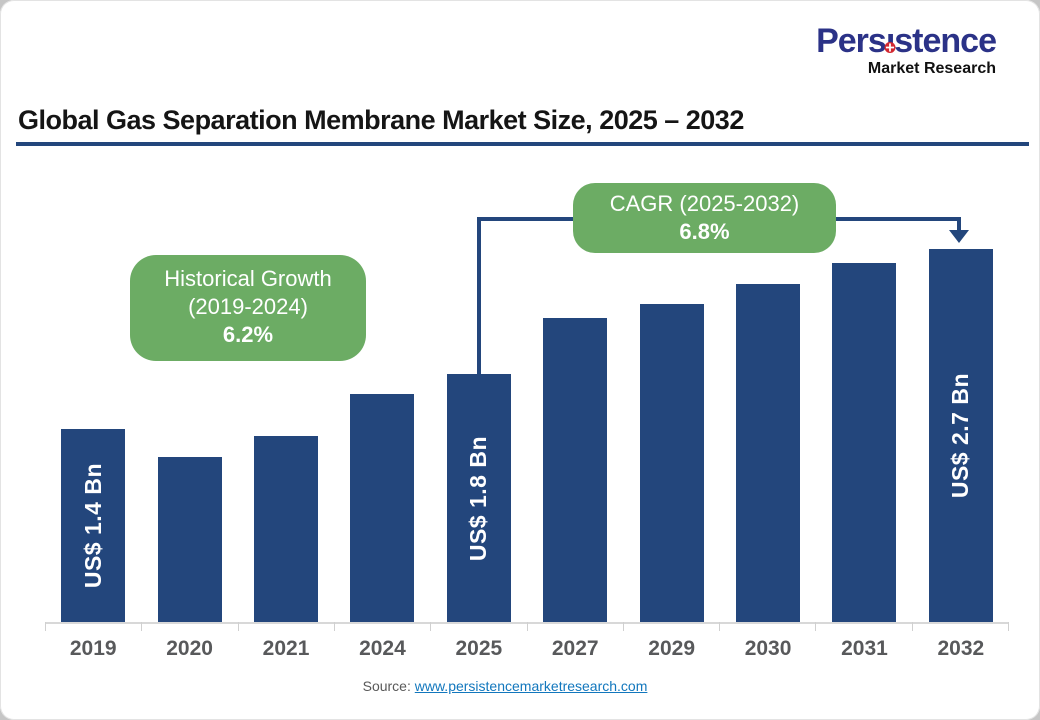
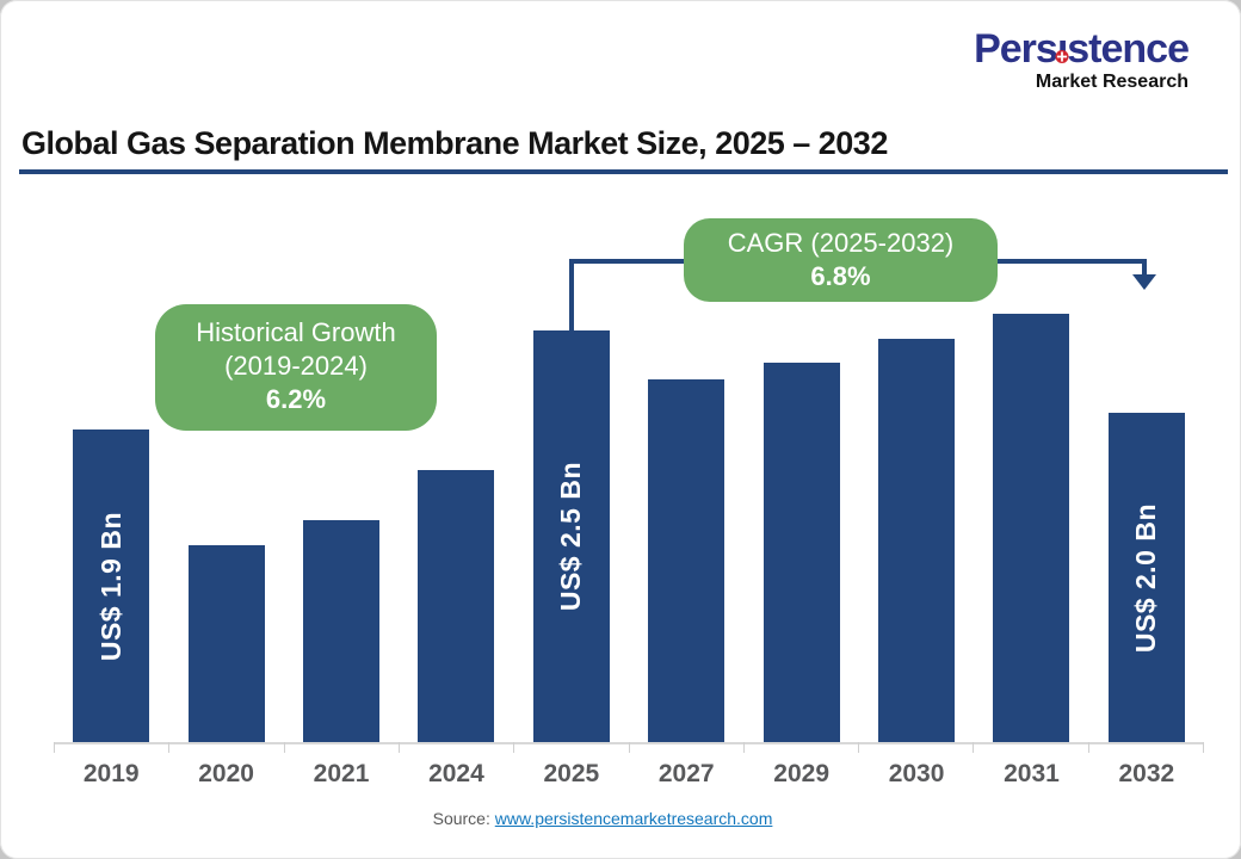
2019: 1.4 -> 1.9
2025: 1.8 -> 2.5
2032: 2.7 -> 2.0
